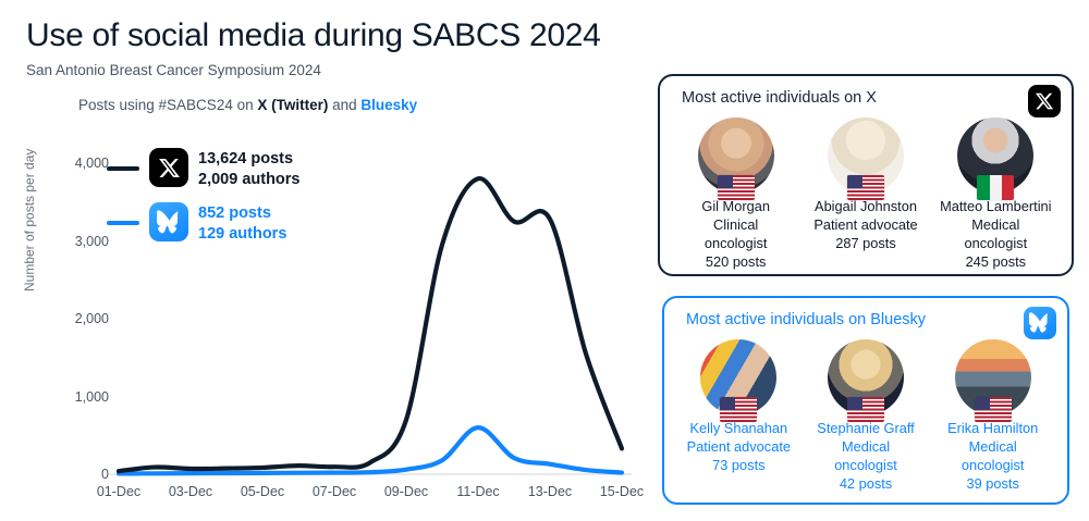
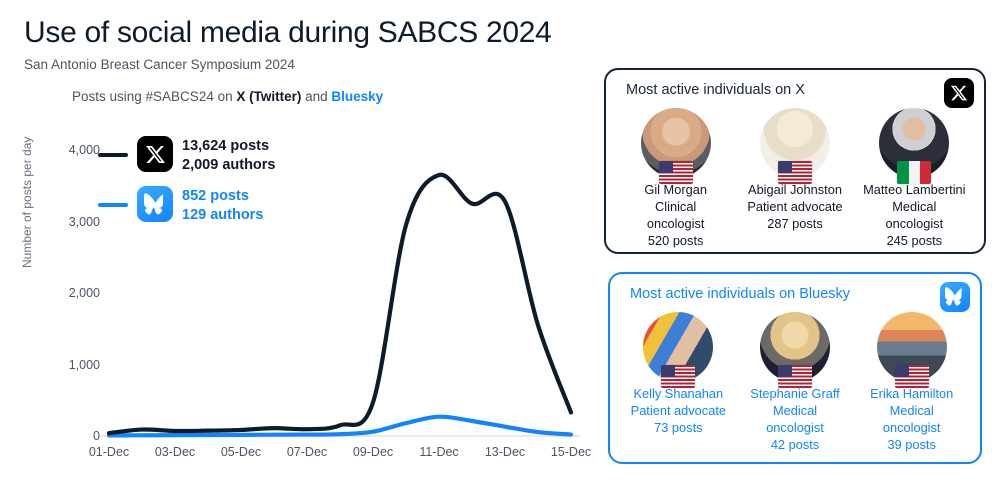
X (Twitter)/09-Dec: 700 -> 500
X (Twitter)/11-Dec: 3800 -> 3600
Bluesky/11-Dec: 600 -> 300
